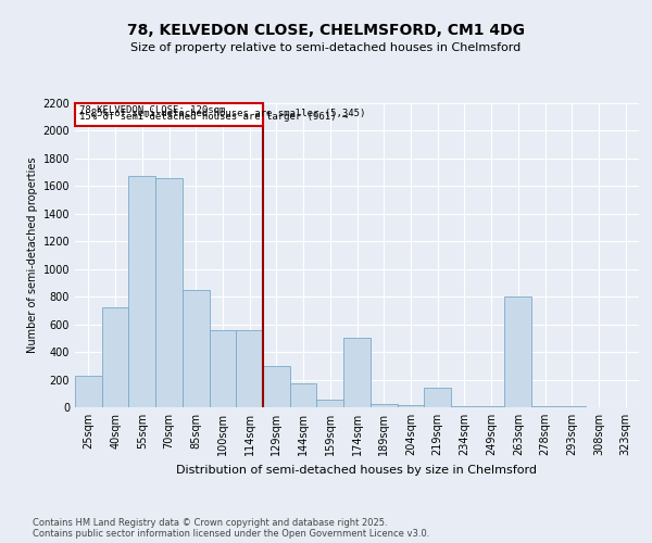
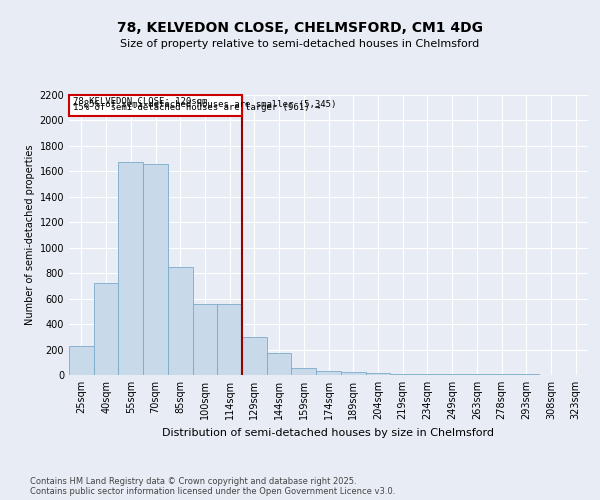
174sqm: 500 -> 30
219sqm: 140 -> 10
263sqm: 800 -> 0
